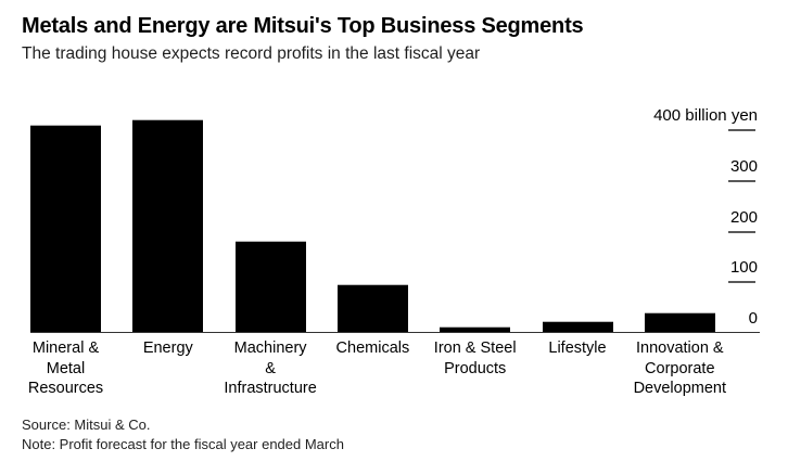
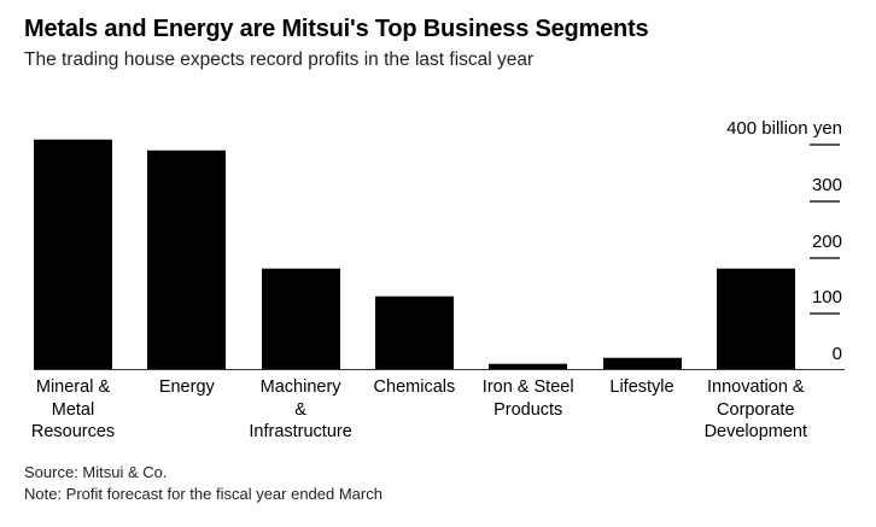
Energy: 420 -> 390
Chemicals: 100 -> 130
Innovation & Corporate Development: 40 -> 180
